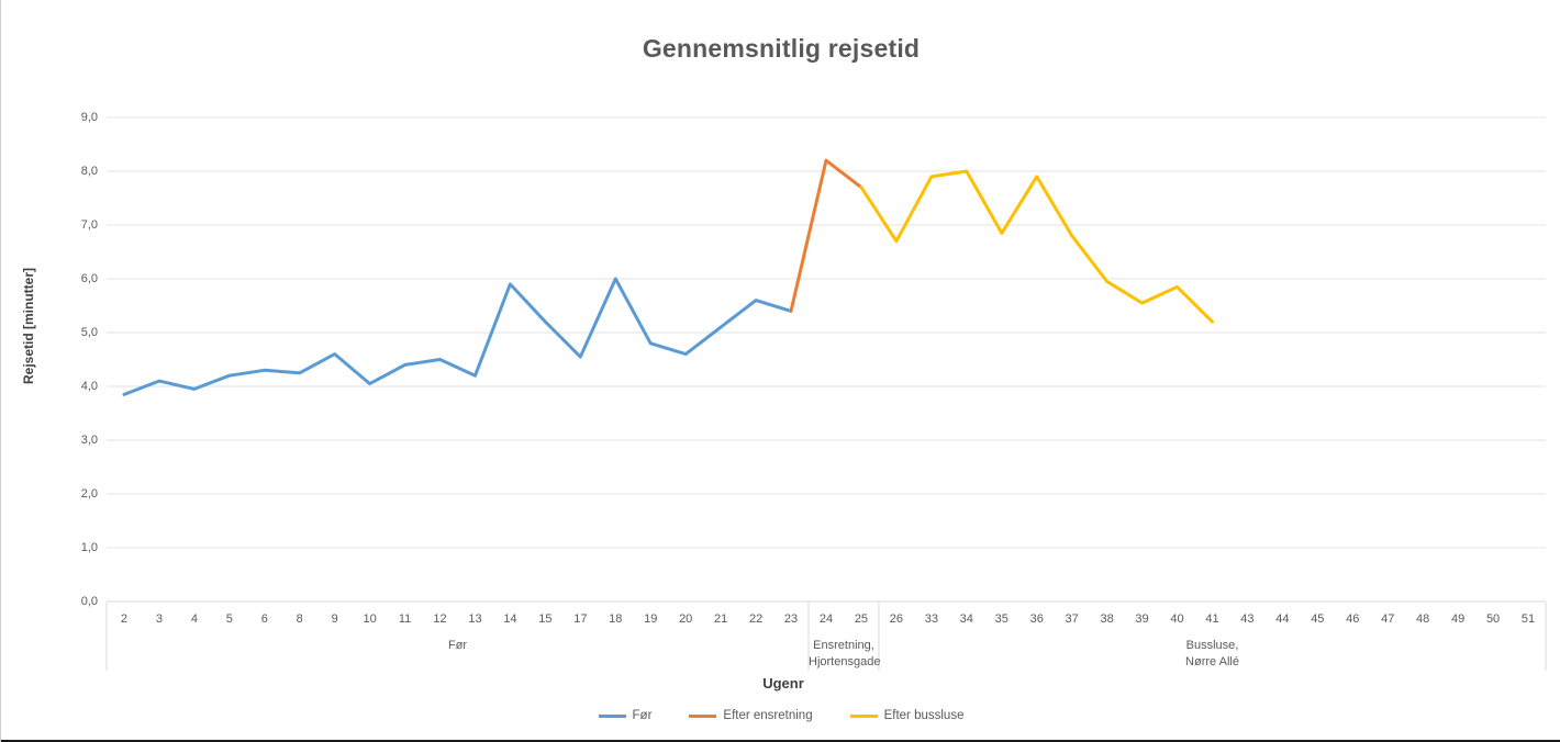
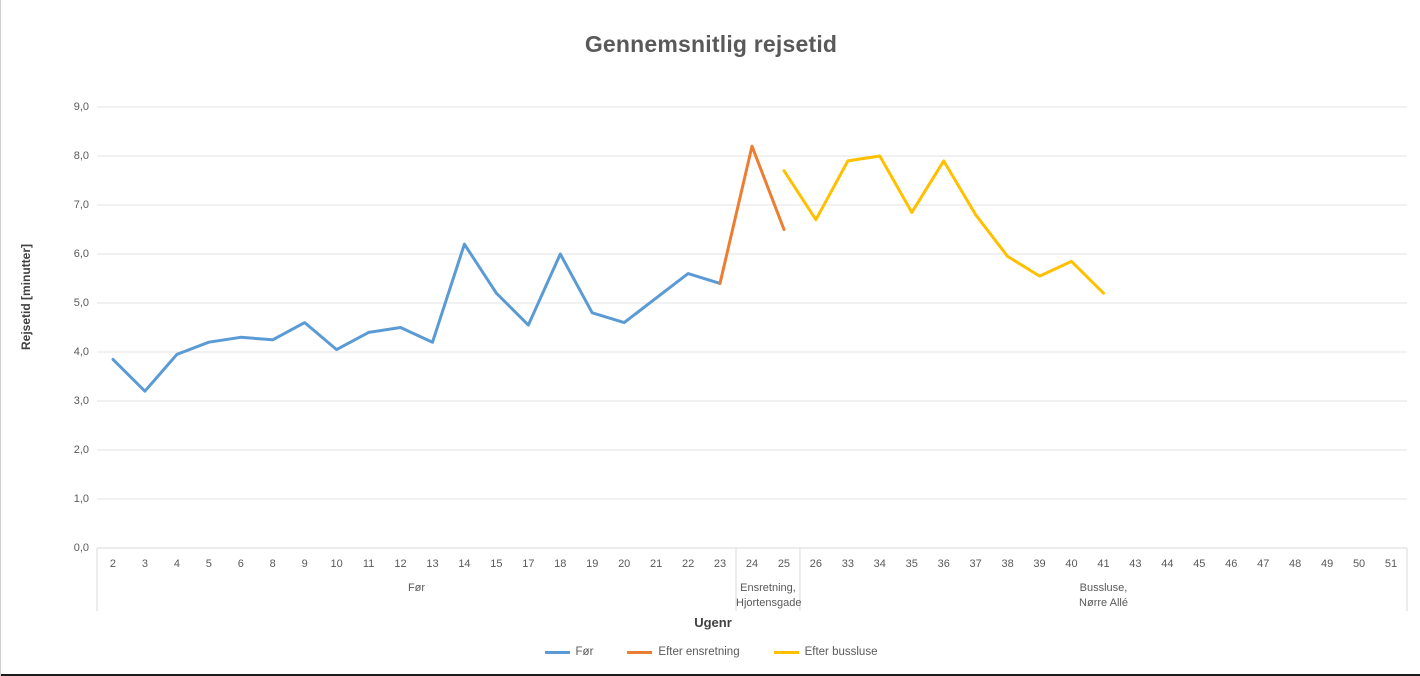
Før/3: 4,1 -> 3,2
Før/14: 5,9 -> 6,2
Efter ensretning/25: 7,7 -> 6,5
